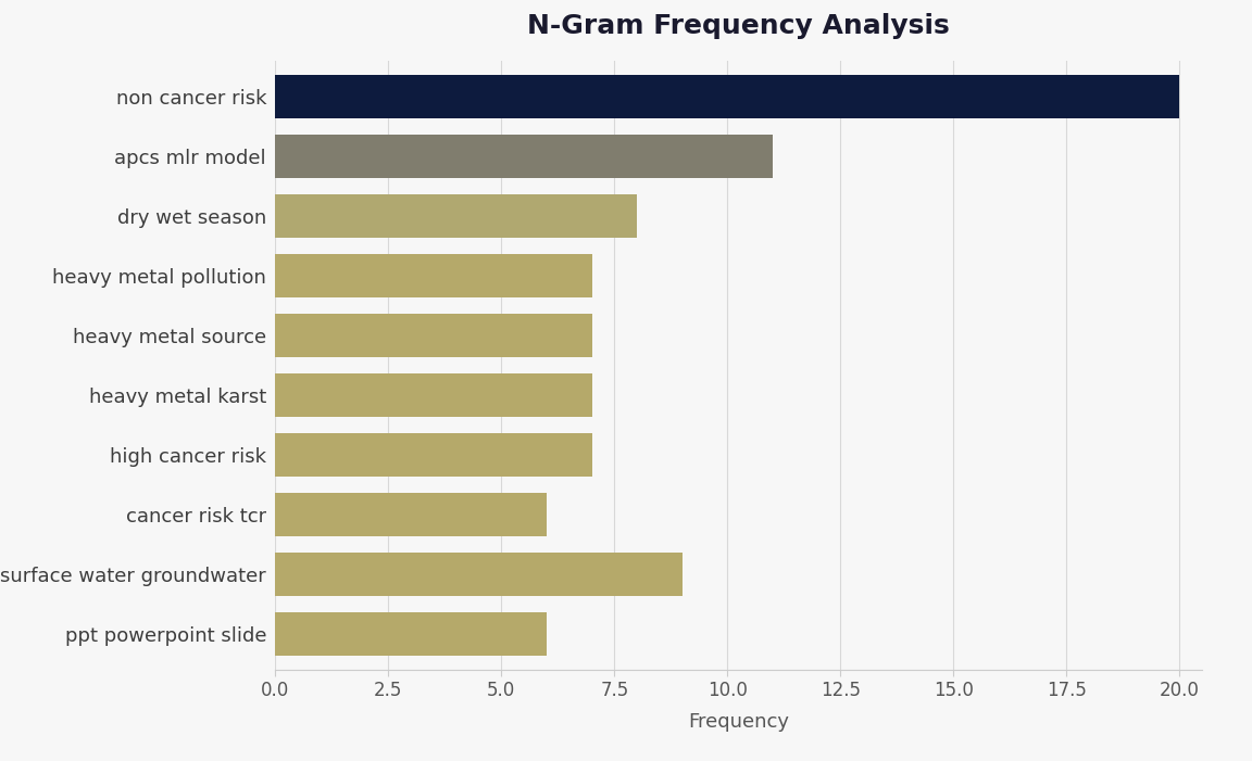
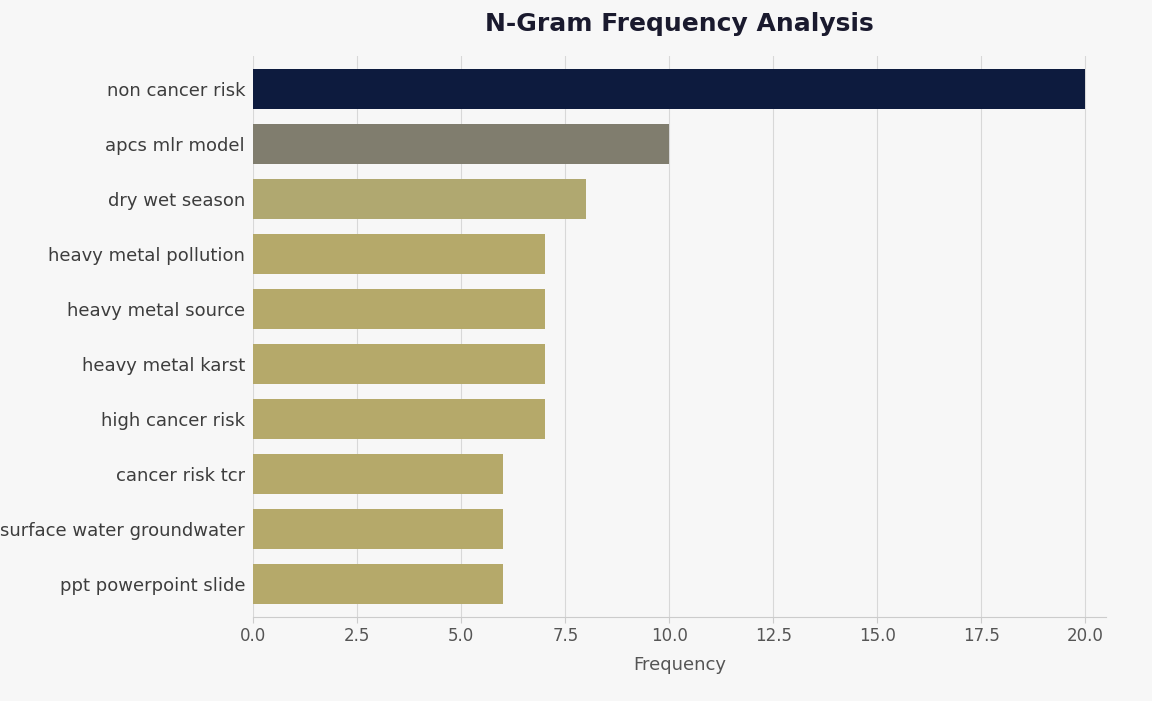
apcs mlr model: 11 -> 10
surface water groundwater: 9 -> 6
